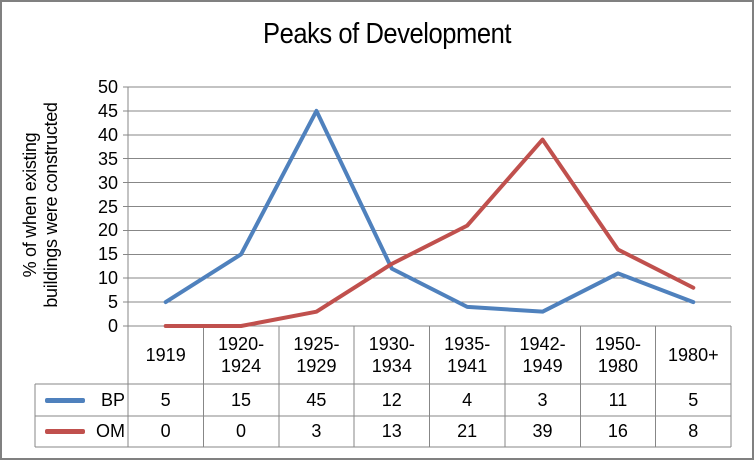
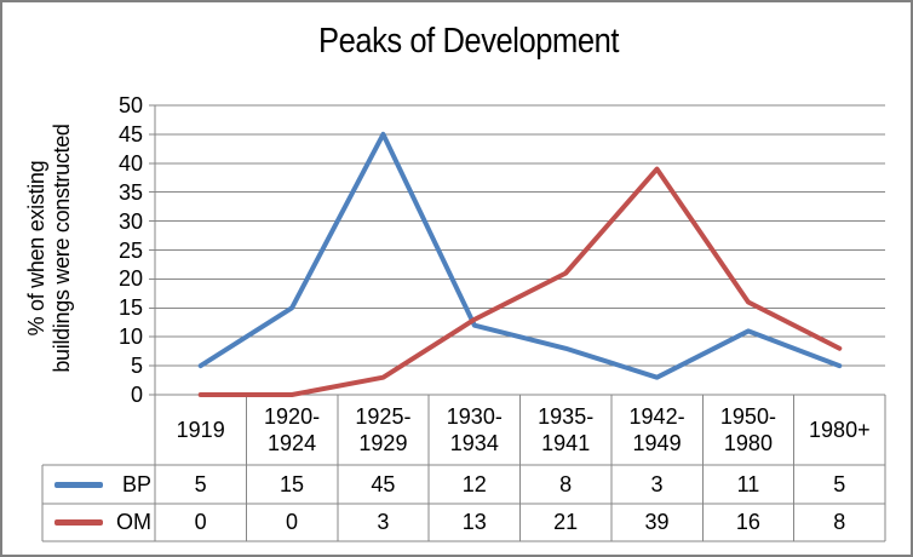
BP/1935-1941: 4 -> 8
